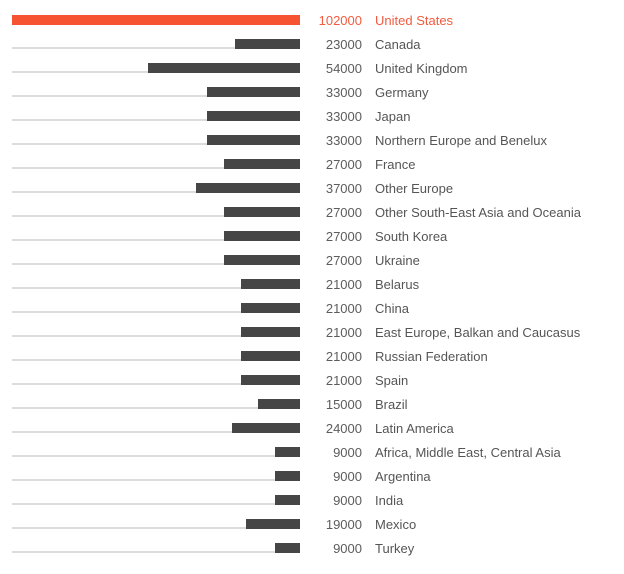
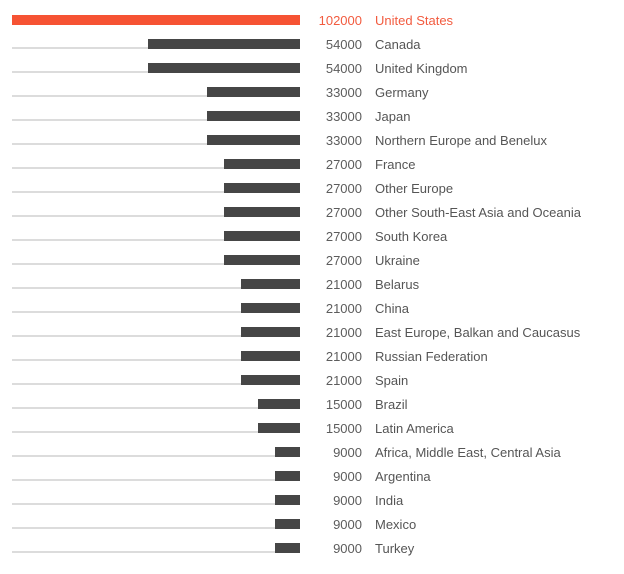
Canada: 23000 -> 54000
Other Europe: 37000 -> 27000
Latin America: 24000 -> 15000
Mexico: 19000 -> 9000
